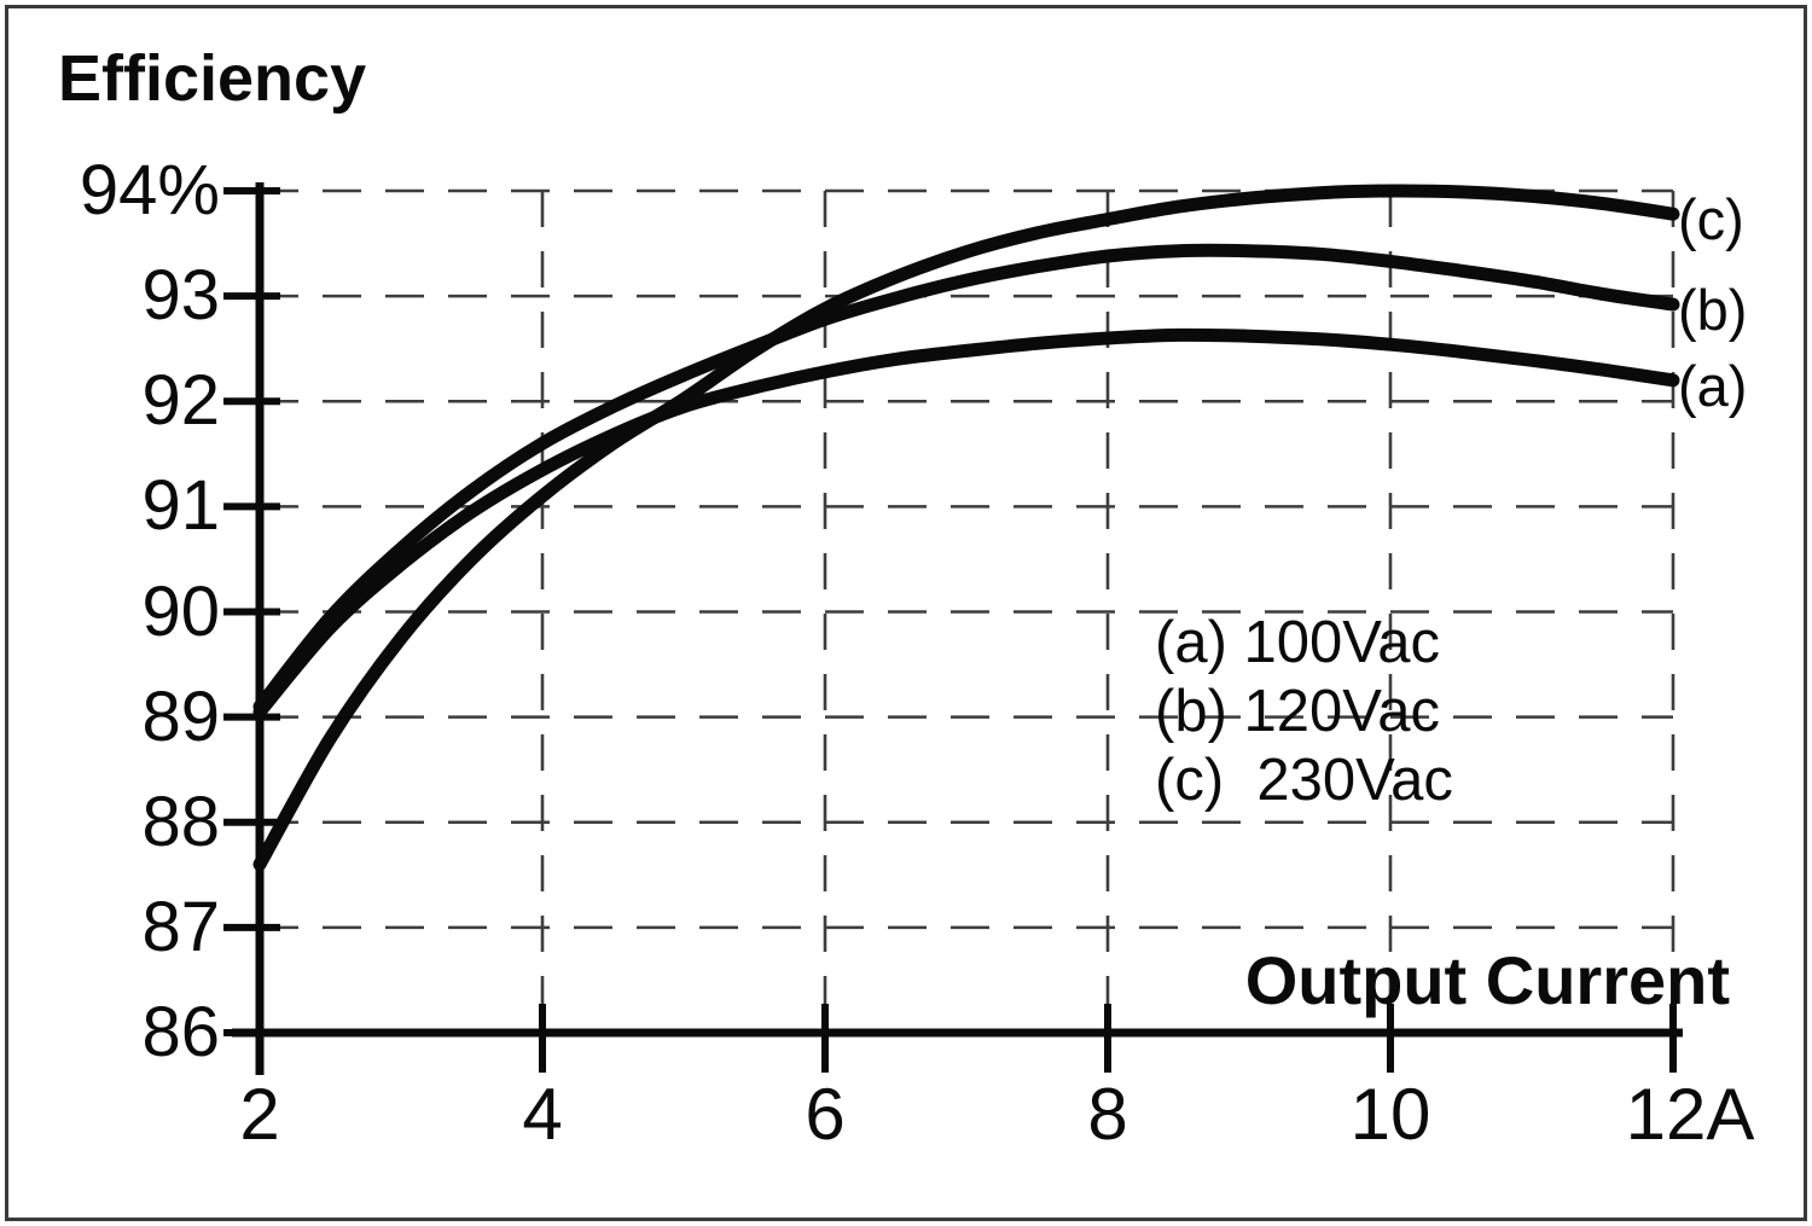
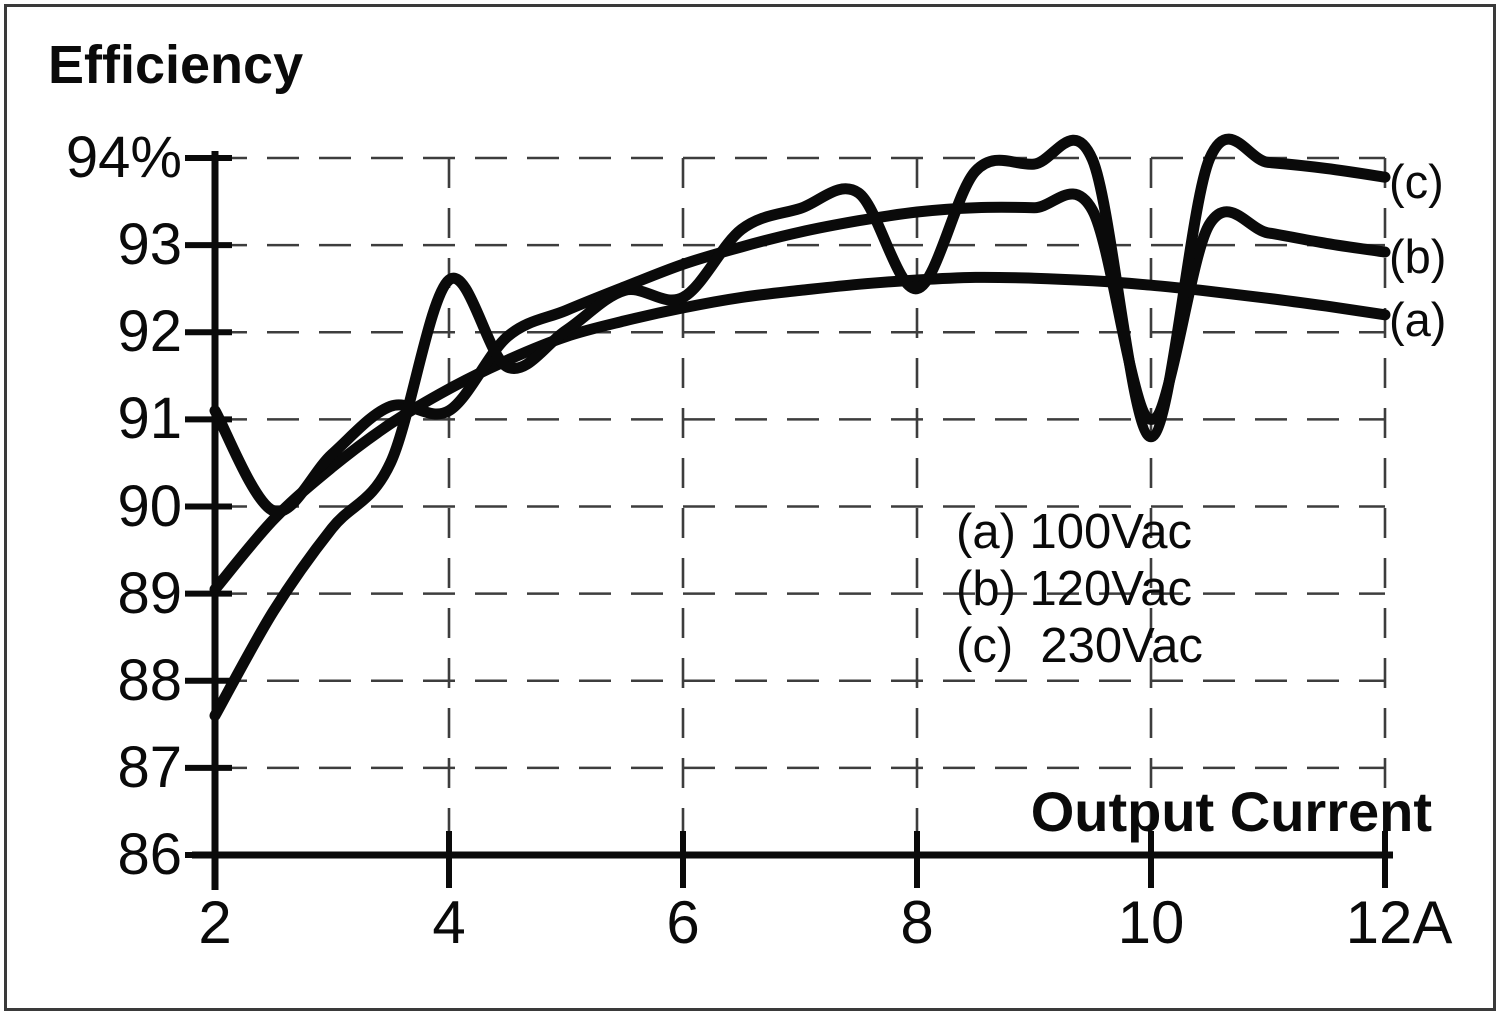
(b) 120Vac/2: 89.1% -> 91.1%
(b) 120Vac/4: 91.6% -> 91.1%
(c) 230Vac/4: 91.1% -> 92.6%
(c) 230Vac/6: 92.9% -> 92.4%
(c) 230Vac/8: 93.7% -> 92.5%
(b) 120Vac/10: 93.3% -> 91.0%
(c) 230Vac/10: 94.0% -> 90.8%
